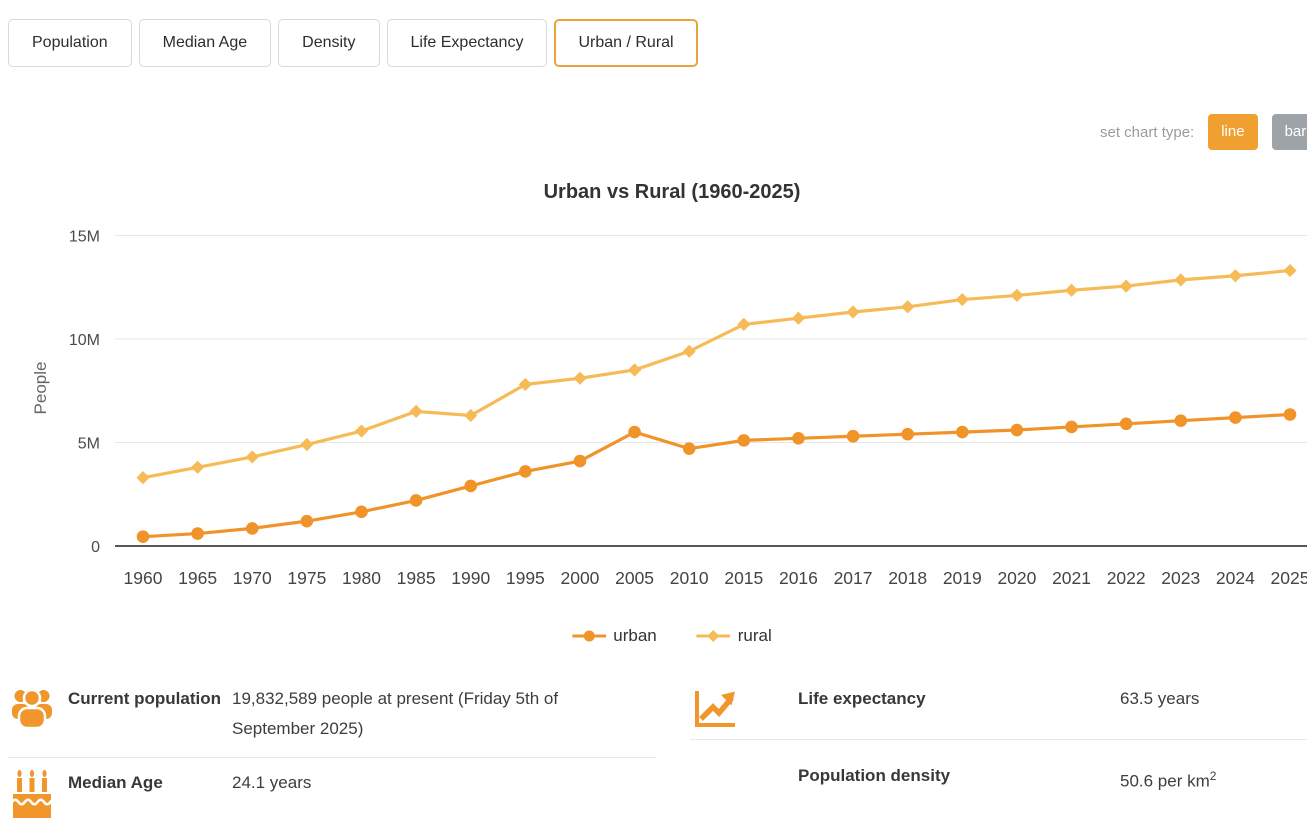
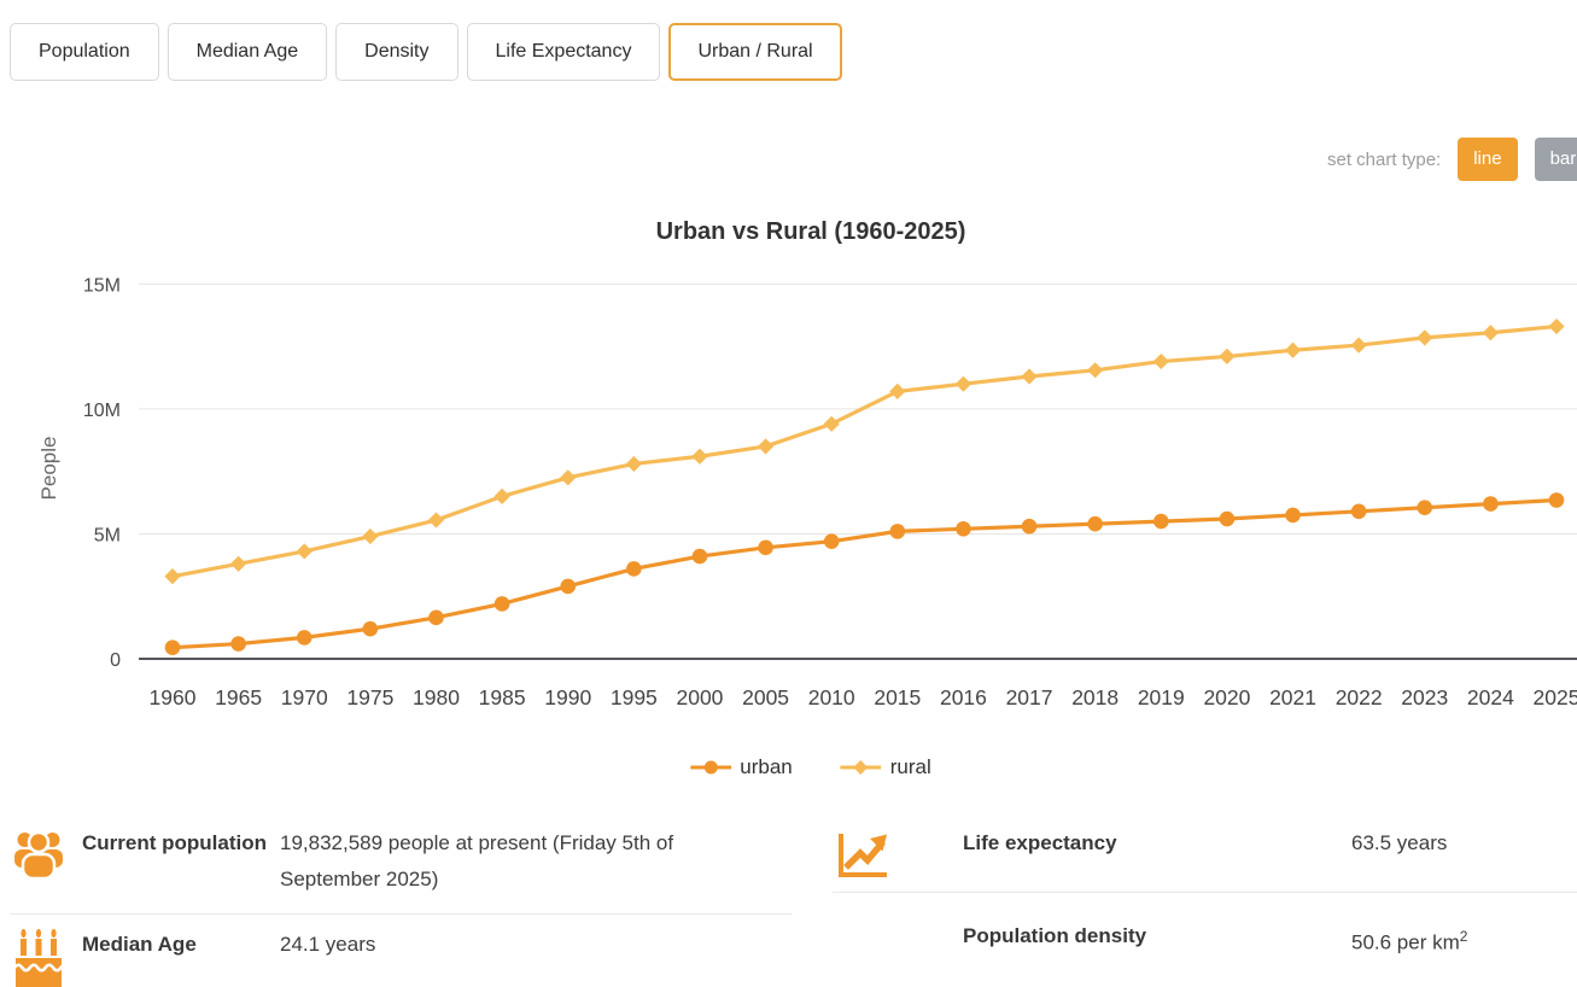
rural/1990: 6.3M -> 7.2M
urban/2005: 5.5M -> 4.5M
